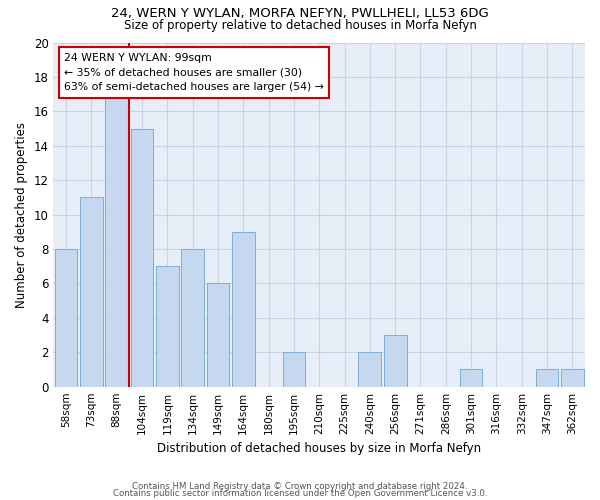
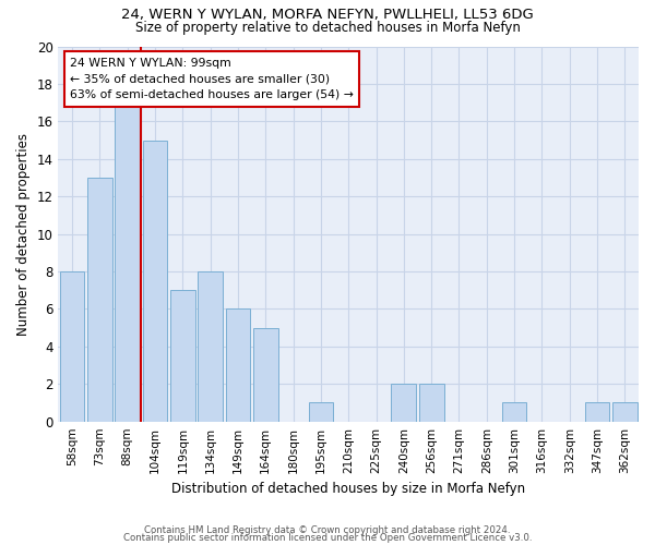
73sqm: 11 -> 13
164sqm: 9 -> 5
195sqm: 2 -> 1
256sqm: 3 -> 2
